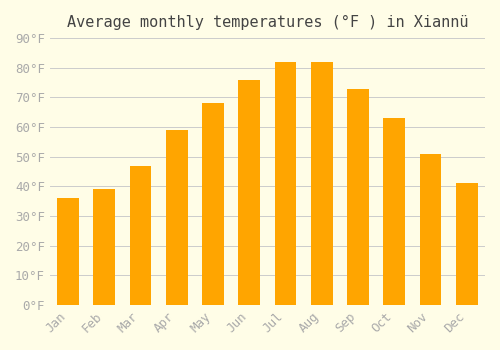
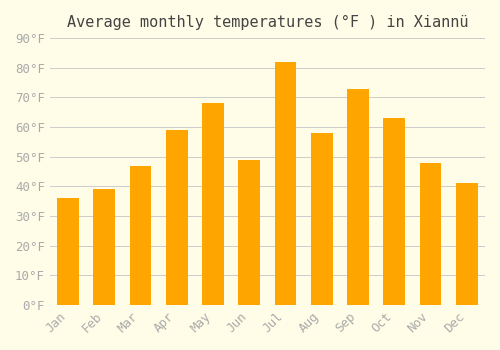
Jun: 76°F -> 49°F
Aug: 82°F -> 58°F
Nov: 51°F -> 48°F
